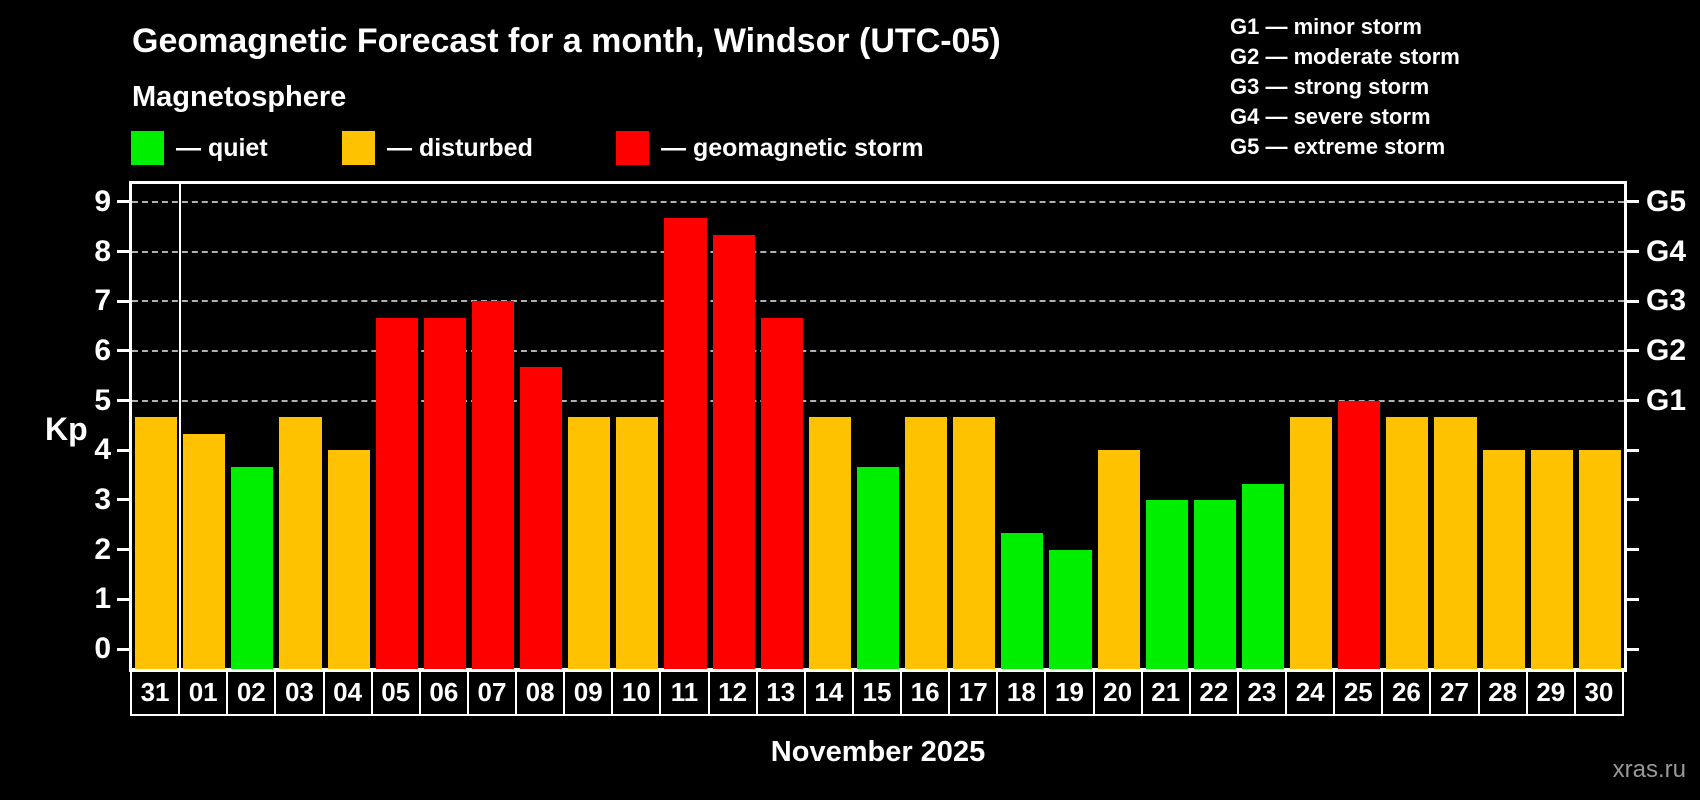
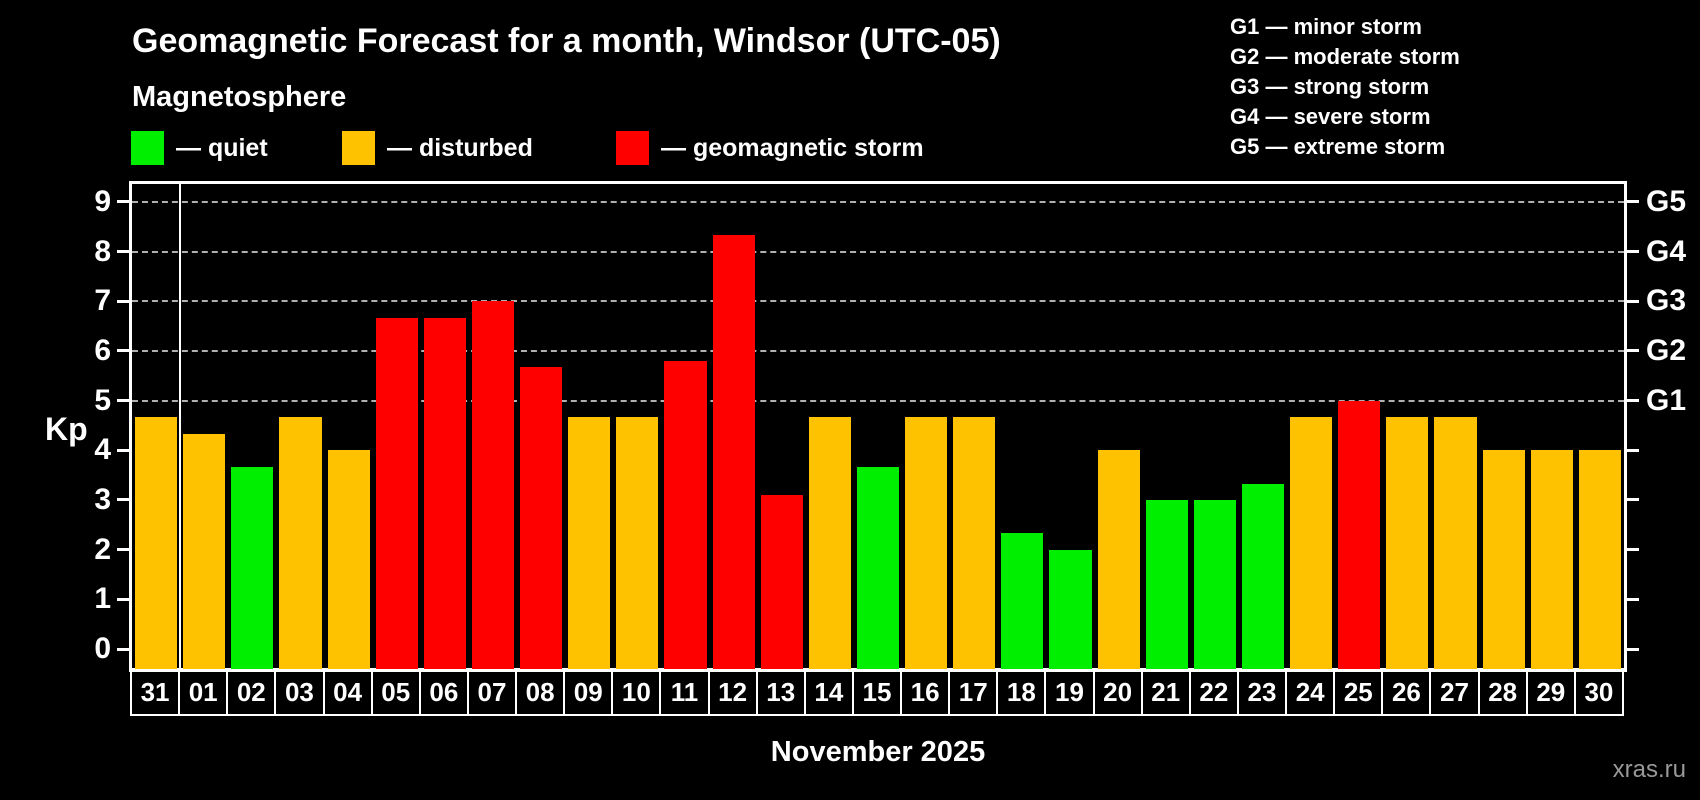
11: 8.7 -> 5.8
13: 6.7 -> 3.1
